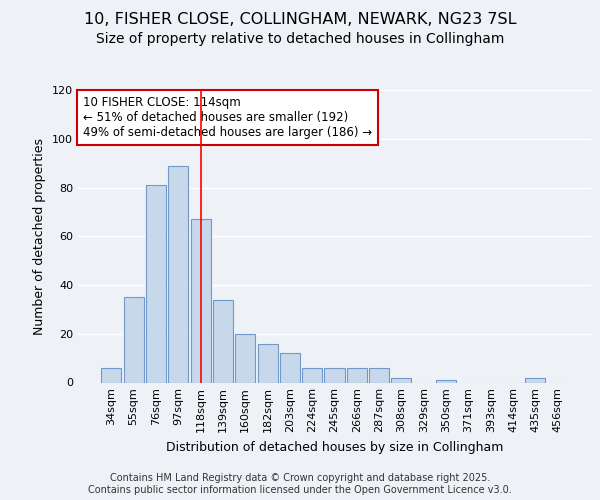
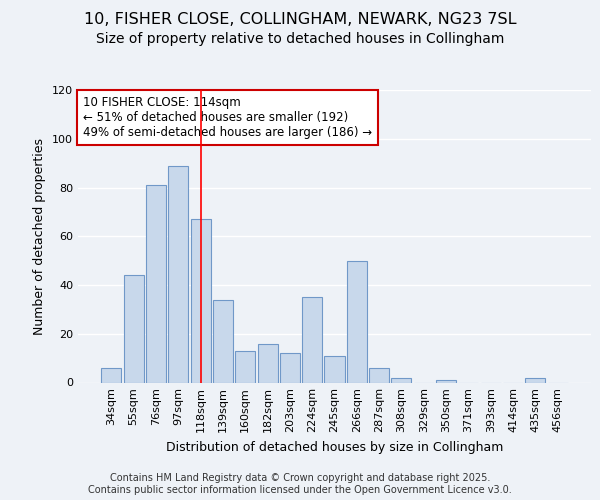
55sqm: 35 -> 44
160sqm: 20 -> 13
224sqm: 6 -> 35
245sqm: 6 -> 11
266sqm: 6 -> 50
